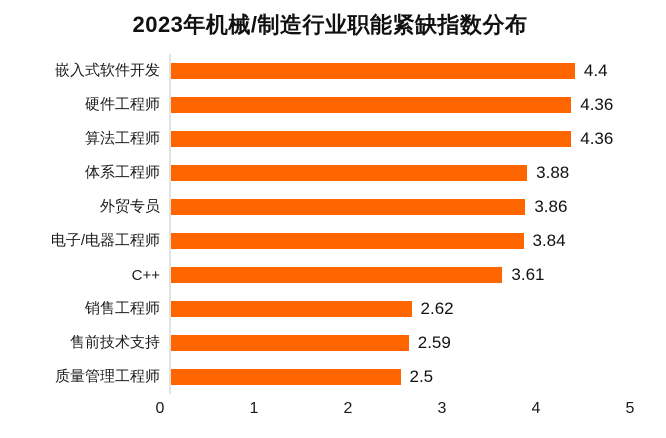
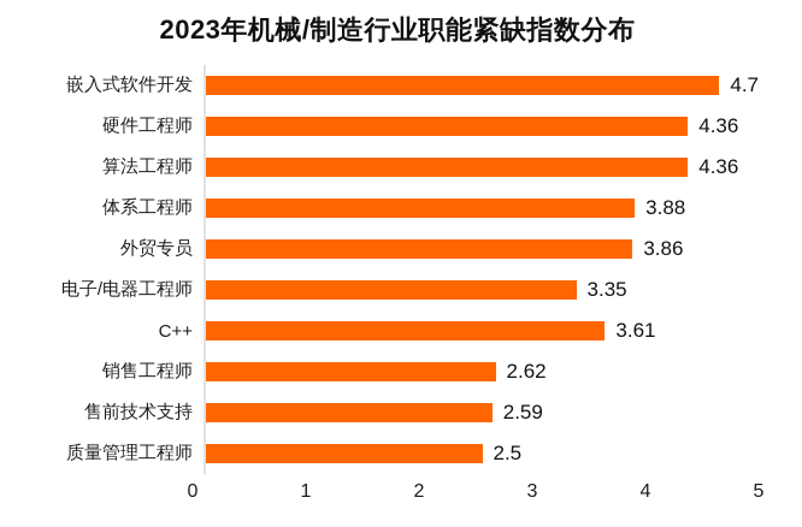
嵌入式软件开发: 4.4 -> 4.7
电子/电器工程师: 3.84 -> 3.35
